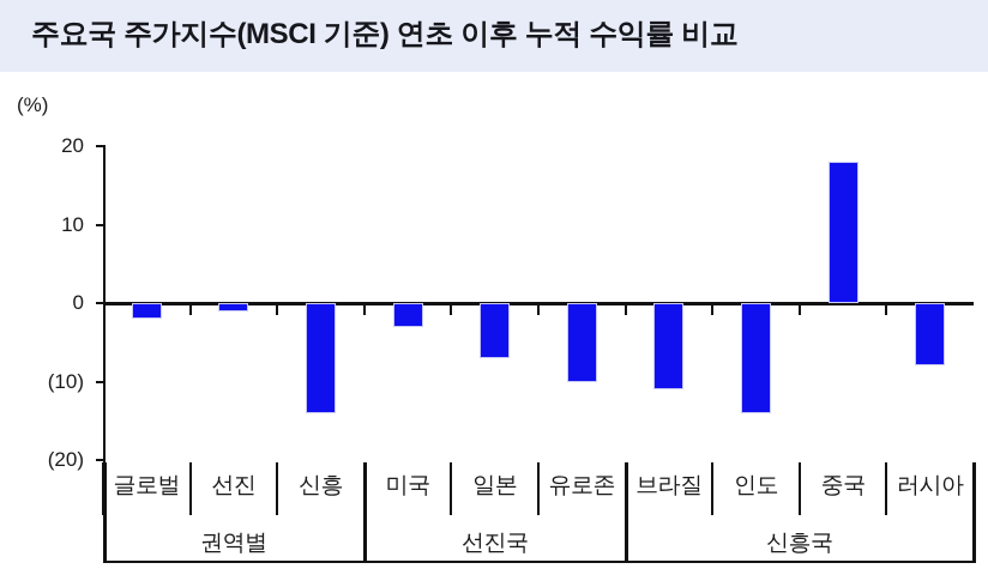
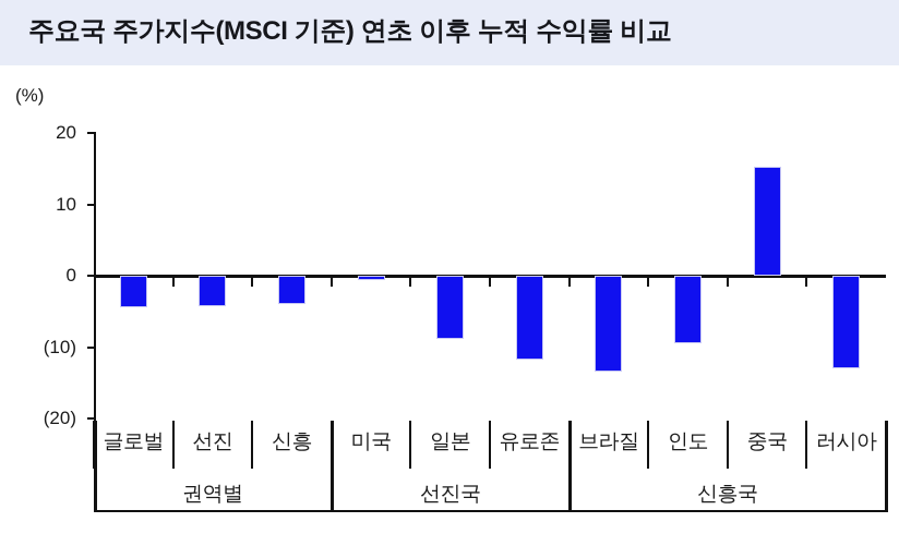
글로벌: -2 -> -4
선진: -1 -> -4
신흥: -14 -> -4
미국: -3 -> -1
일본: -7 -> -9
유로존: -10 -> -12
브라질: -11 -> -13
인도: -14 -> -9
중국: 18 -> 15
러시아: -8 -> -13
